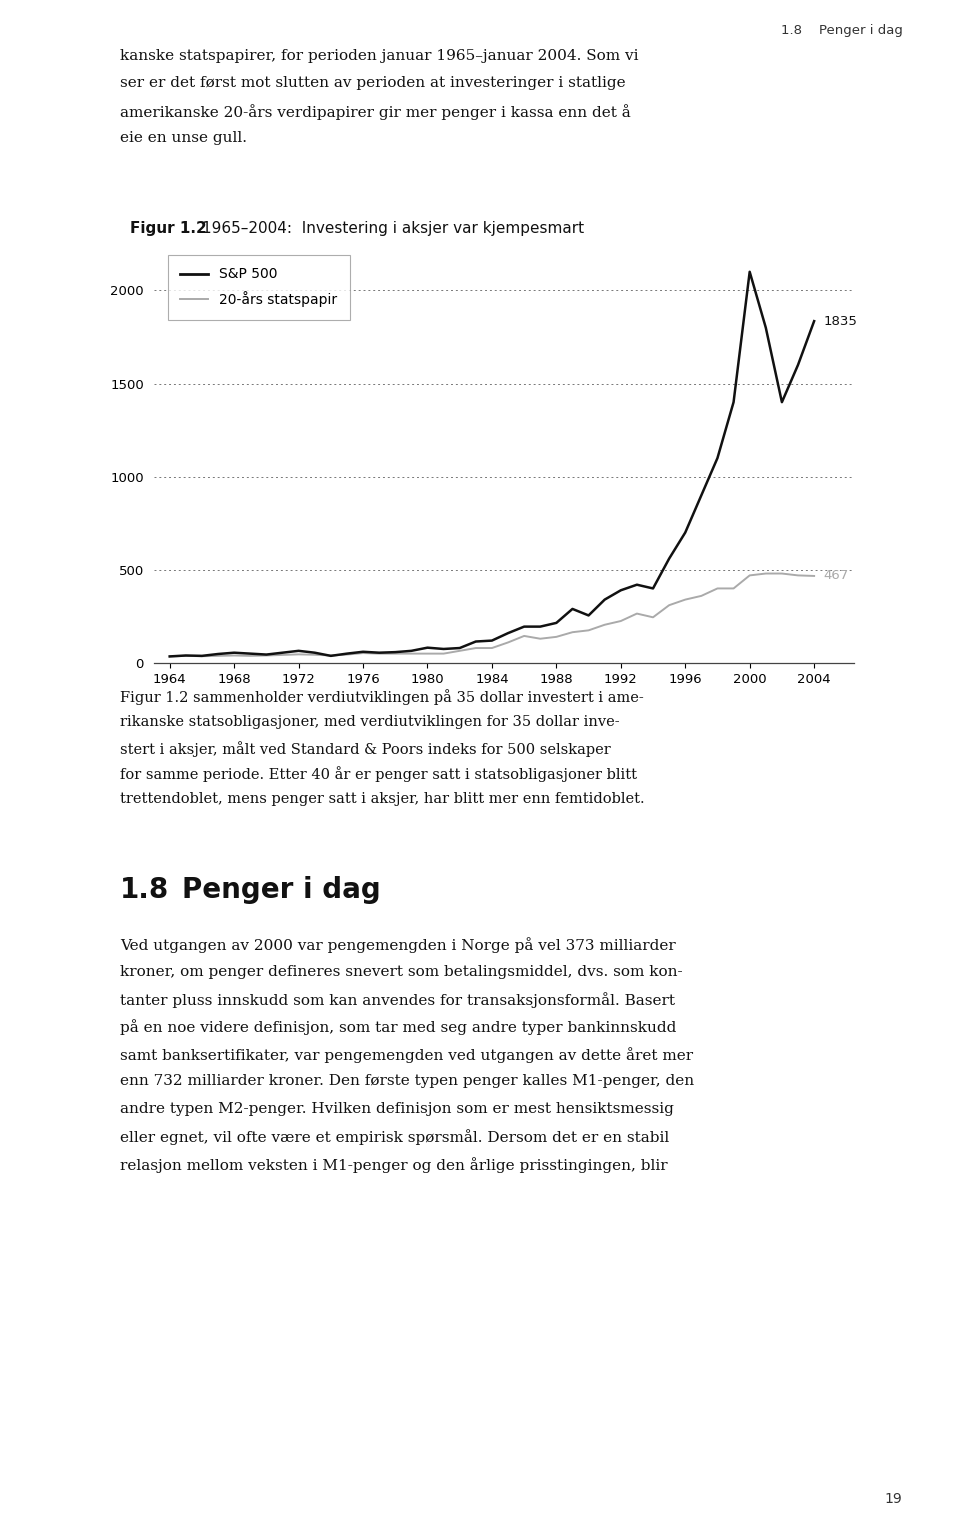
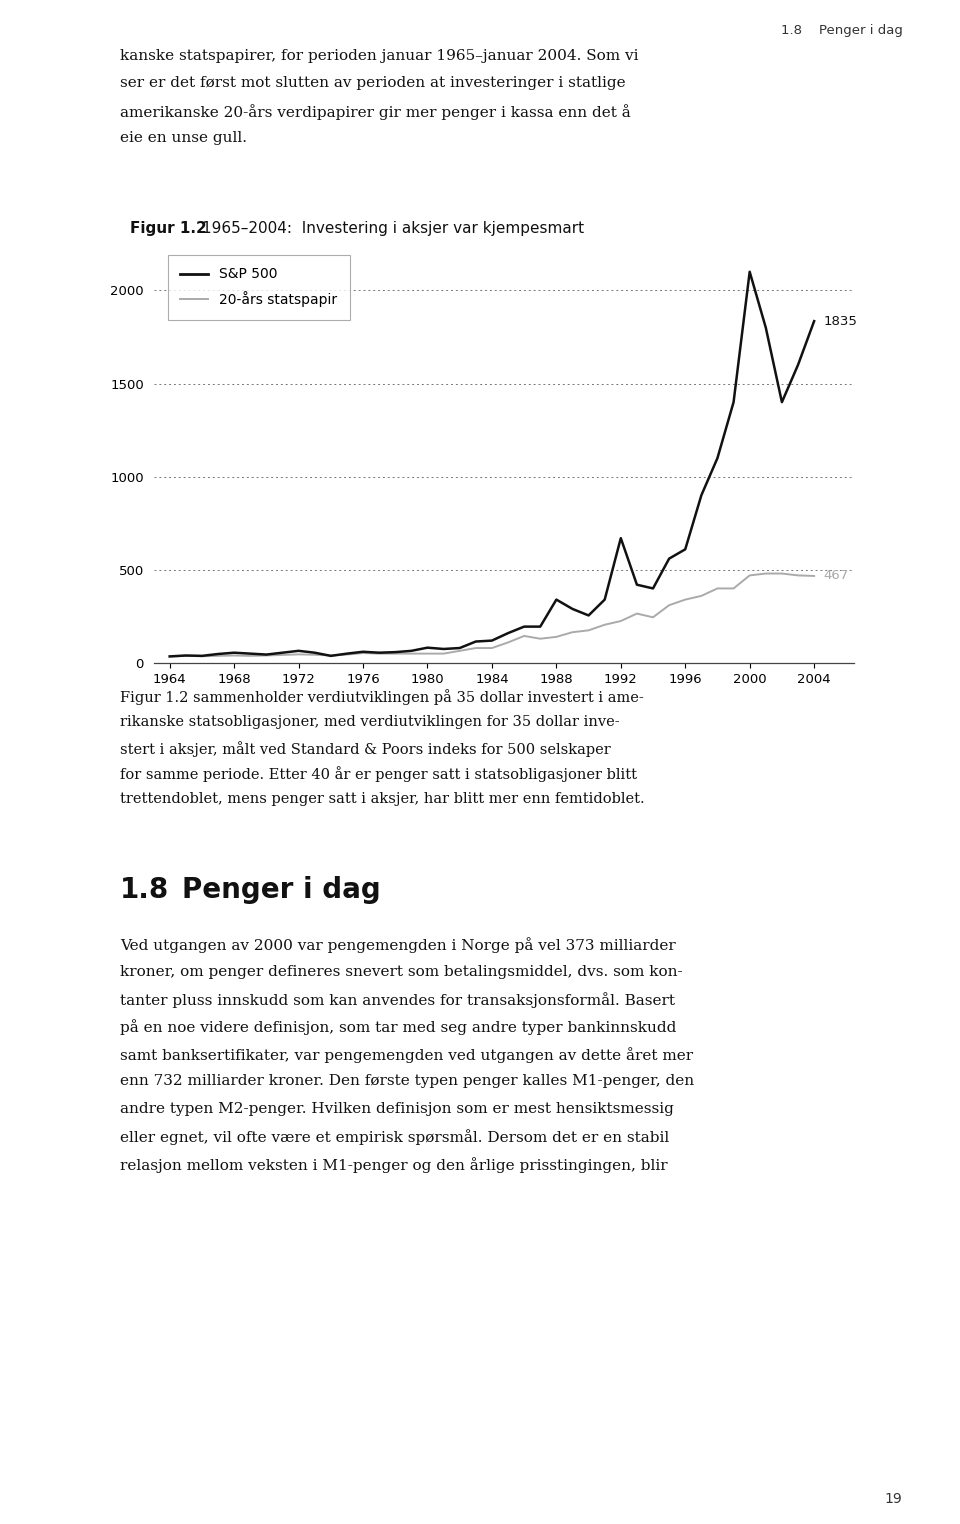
S&P 500/1988: 220 -> 340
S&P 500/1992: 390 -> 670
S&P 500/1996: 700 -> 610
